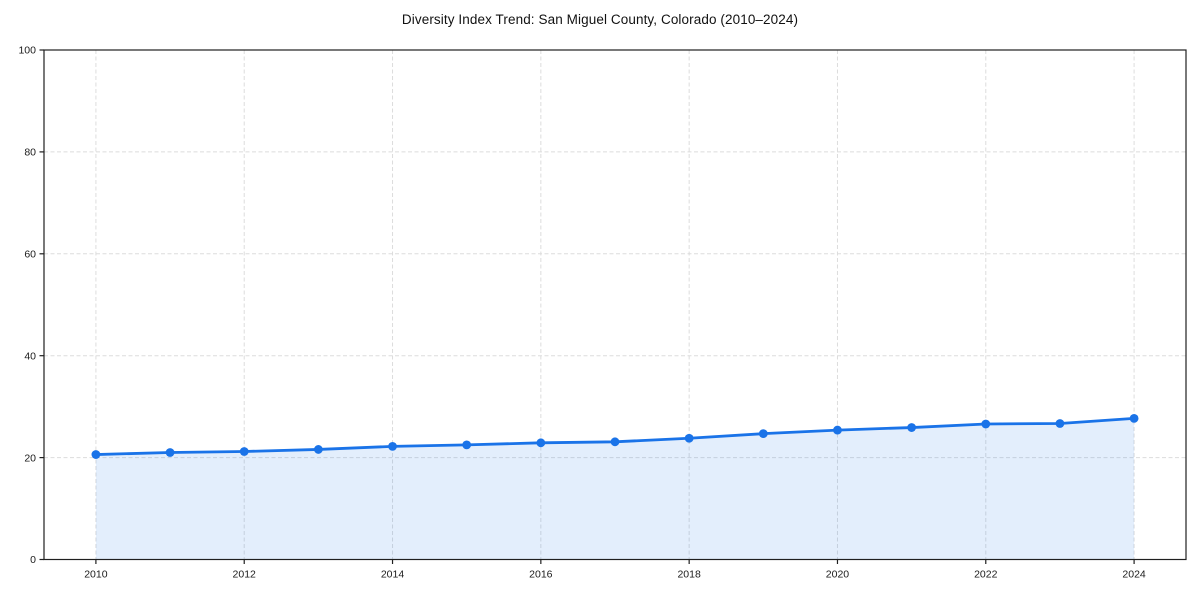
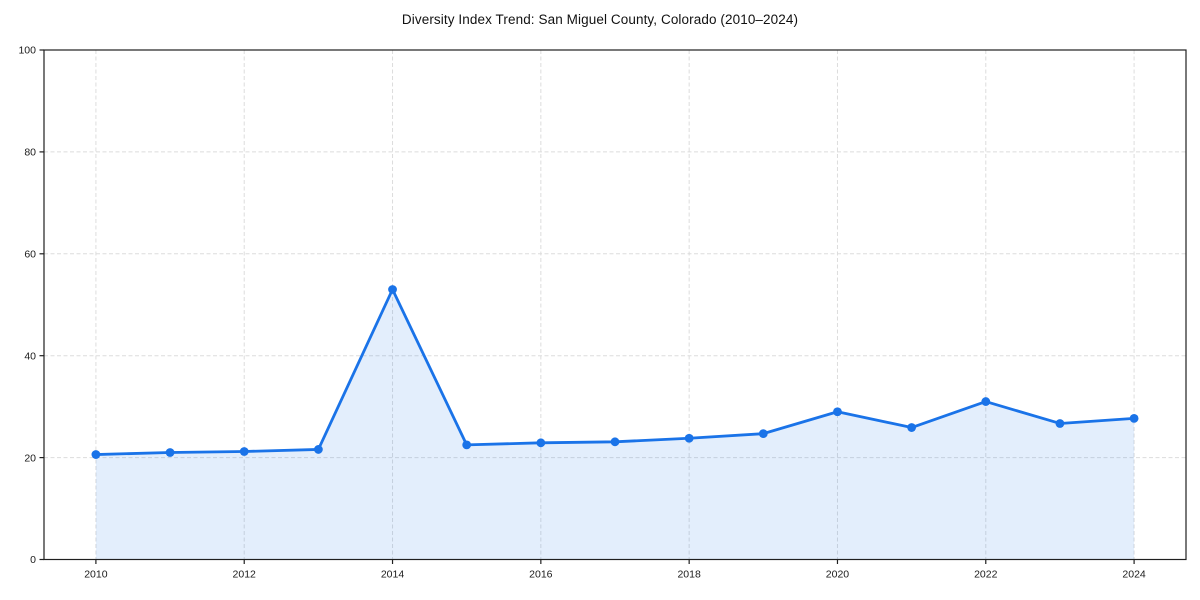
2014: 22 -> 53
2020: 25 -> 29
2022: 27 -> 31
